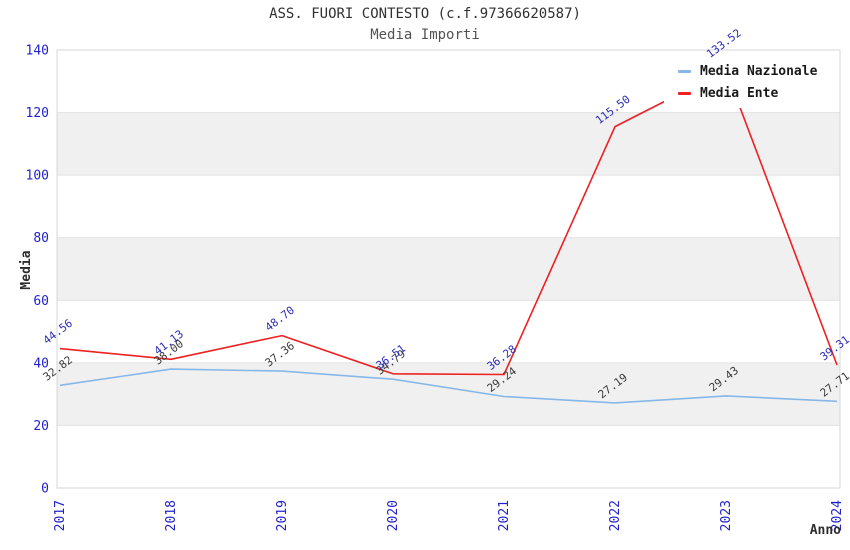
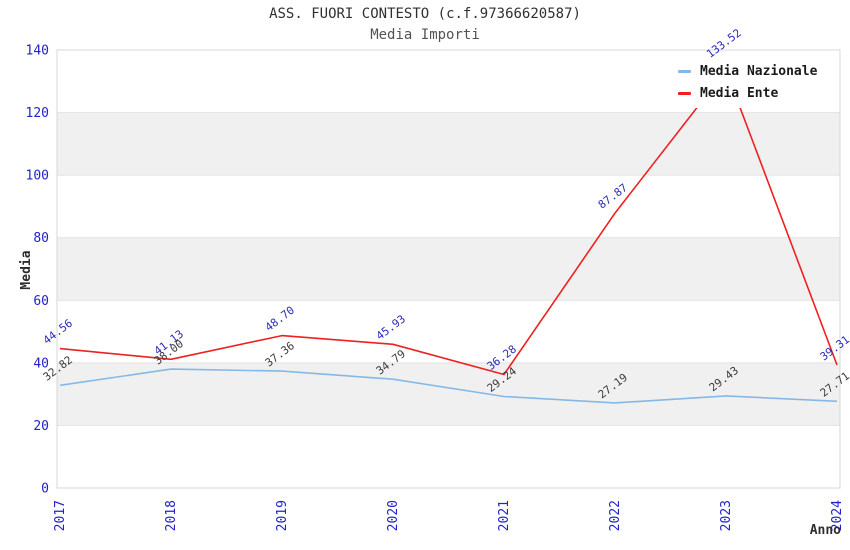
Media Ente/2020: 36.51 -> 45.93
Media Ente/2022: 115.50 -> 87.87
